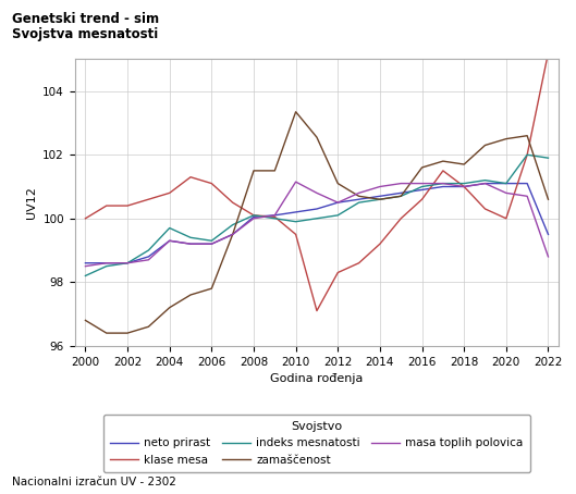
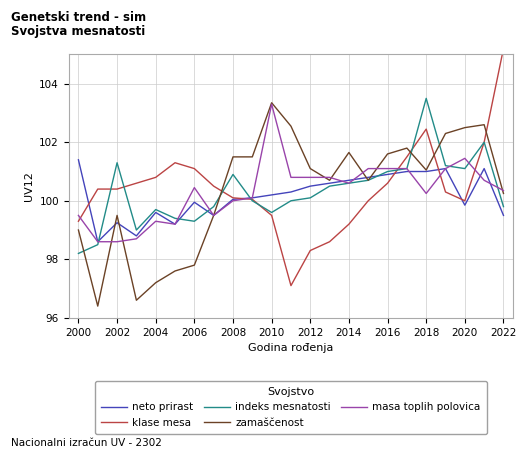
neto prirast/2000: 98.60 -> 101.40
klase mesa/2000: 100.00 -> 99.30
zamaščenost/2000: 96.80 -> 99.00
masa toplih polovica/2000: 98.50 -> 99.50
neto prirast/2002: 98.60 -> 99.25
indeks mesnatosti/2002: 98.6 -> 101.3
zamaščenost/2002: 96.40 -> 99.50
neto prirast/2004: 99.30 -> 99.60
neto prirast/2006: 99.20 -> 99.95
masa toplih polovica/2006: 99.20 -> 100.45
indeks mesnatosti/2008: 100.1 -> 100.9
indeks mesnatosti/2010: 99.9 -> 99.6
masa toplih polovica/2010: 101.15 -> 103.30
masa toplih polovica/2012: 100.50 -> 100.80
zamaščenost/2014: 100.60 -> 101.65
masa toplih polovica/2014: 101.00 -> 100.60
klase mesa/2018: 101.00 -> 102.45
indeks mesnatosti/2018: 101.1 -> 103.5
zamaščenost/2018: 101.70 -> 101.05
masa toplih polovica/2018: 101.00 -> 100.25
neto prirast/2020: 101.10 -> 99.85
masa toplih polovica/2020: 100.80 -> 101.45
indeks mesnatosti/2022: 101.9 -> 99.8
zamaščenost/2022: 100.60 -> 100.25
masa toplih polovica/2022: 98.80 -> 100.35
